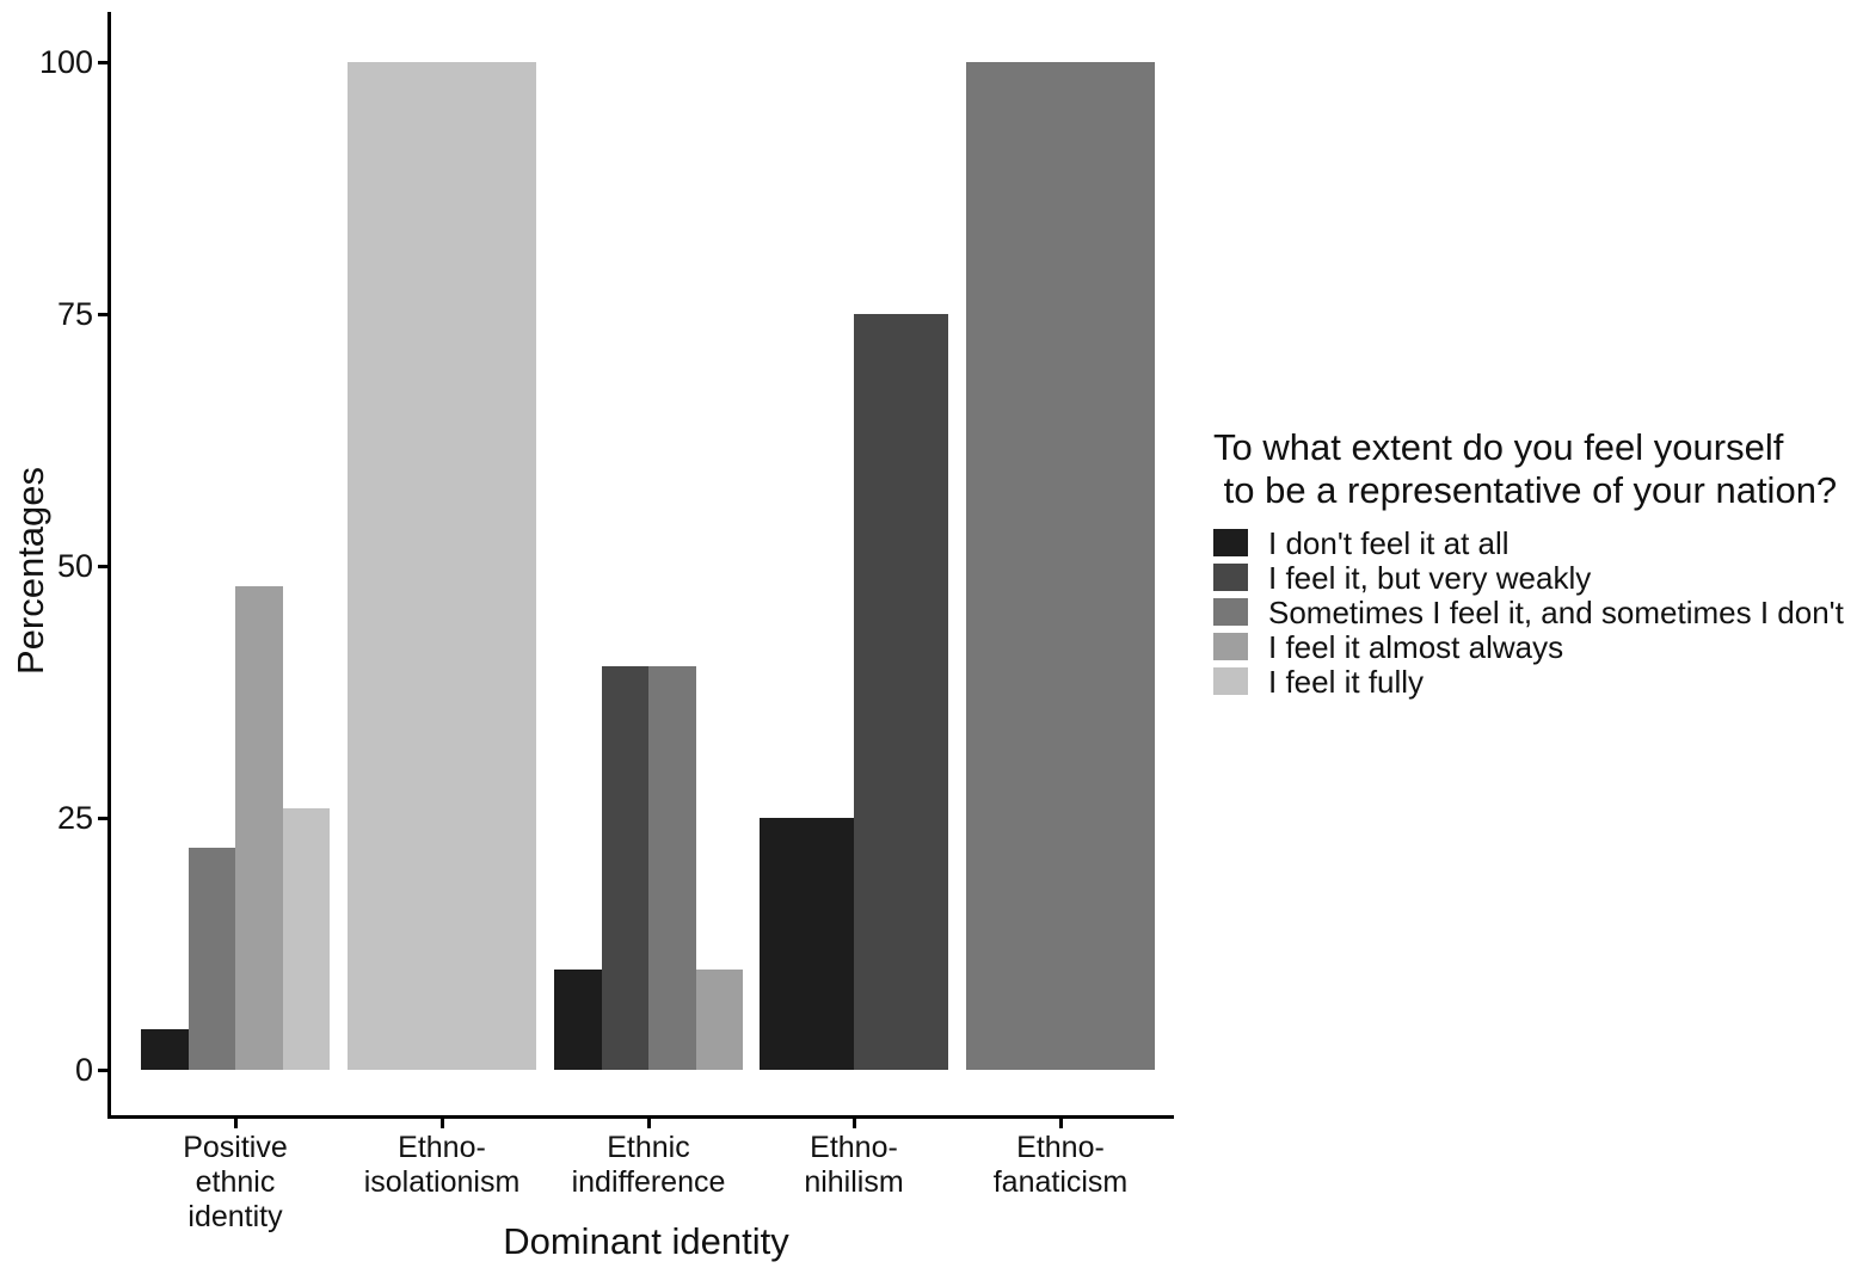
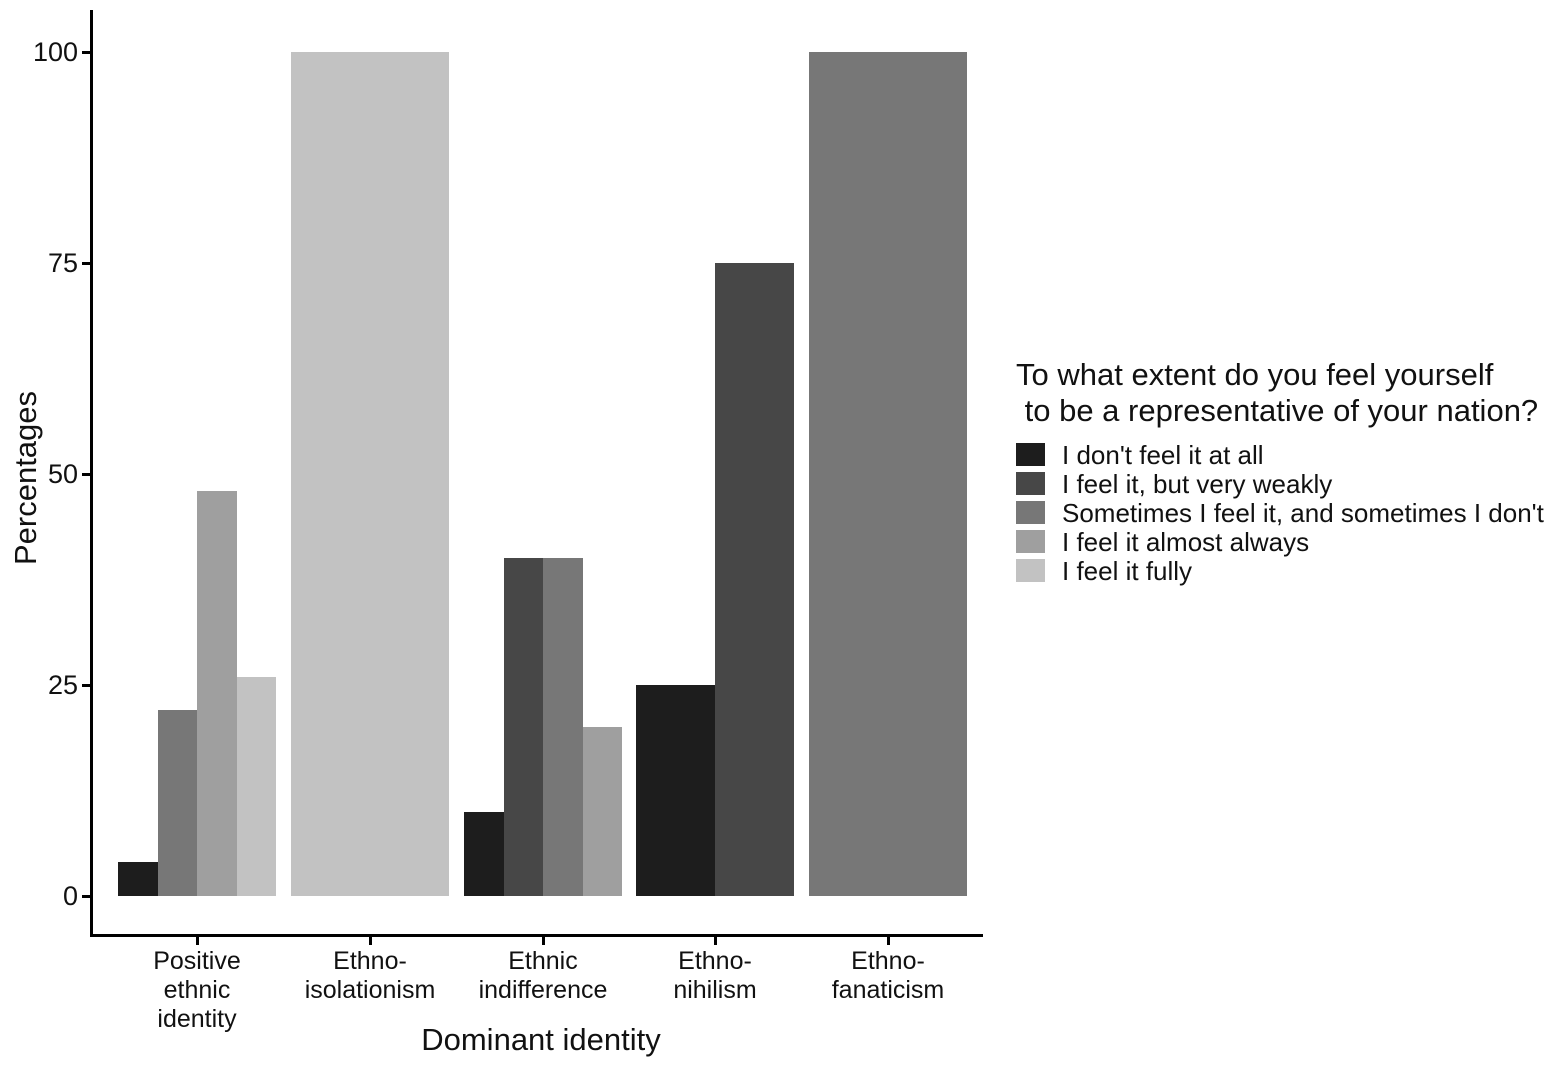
I feel it almost always/Ethnic indifference: 10 -> 20
